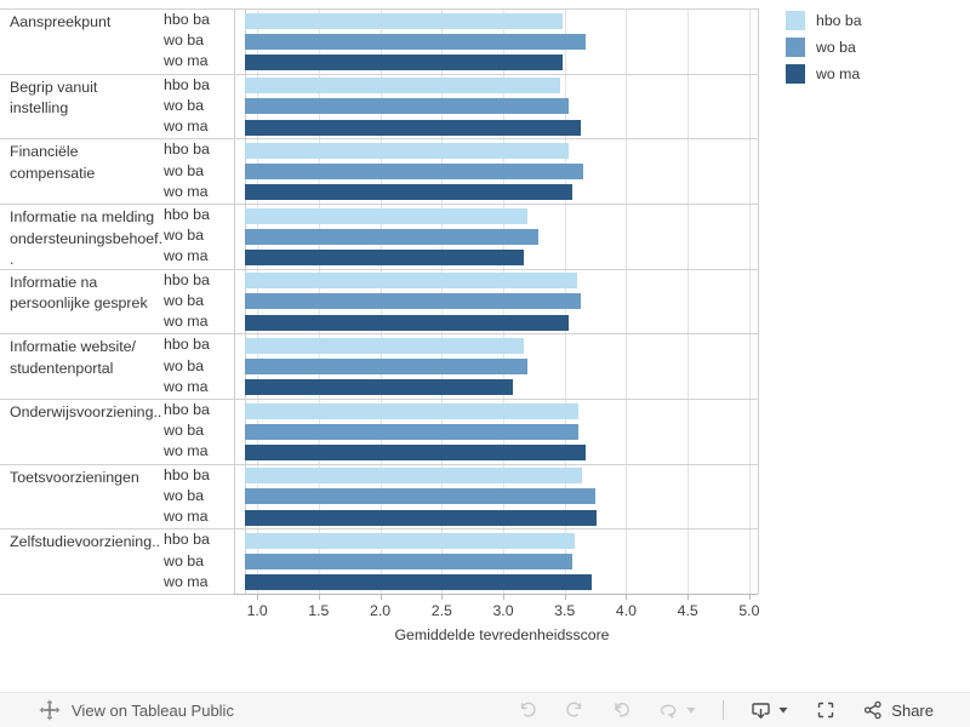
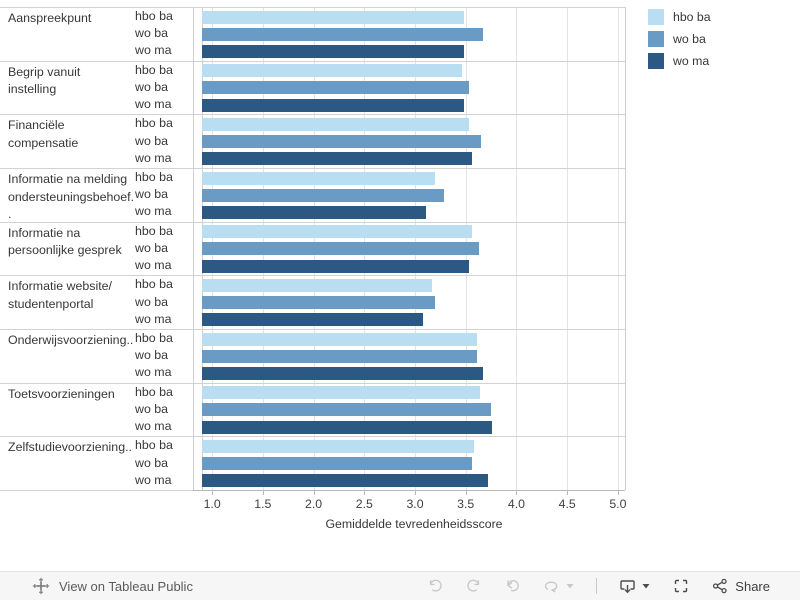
wo ma/Begrip vanuit instelling: 3.63 -> 3.48
wo ma/Informatie na melding ondersteuningsbehoef. .: 3.17 -> 3.11
hbo ba/Informatie na persoonlijke gesprek: 3.60 -> 3.56
